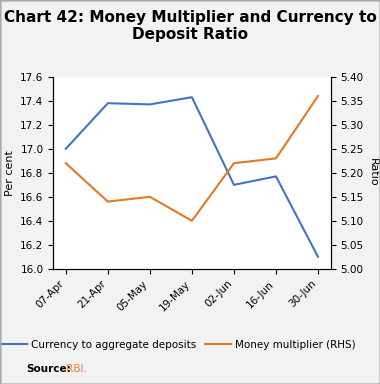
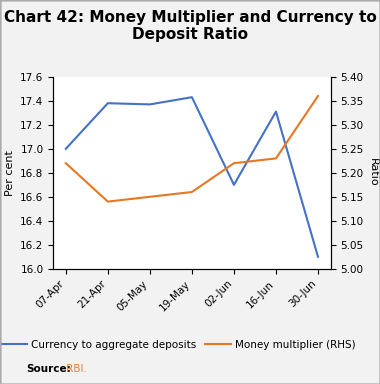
Money multiplier (RHS)/19-May: 5.10 -> 5.16
Currency to aggregate deposits/16-Jun: 16.77 -> 17.31
